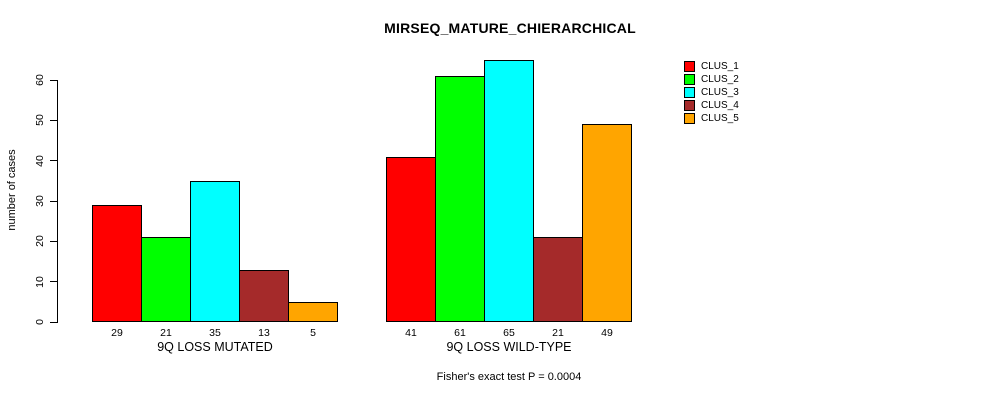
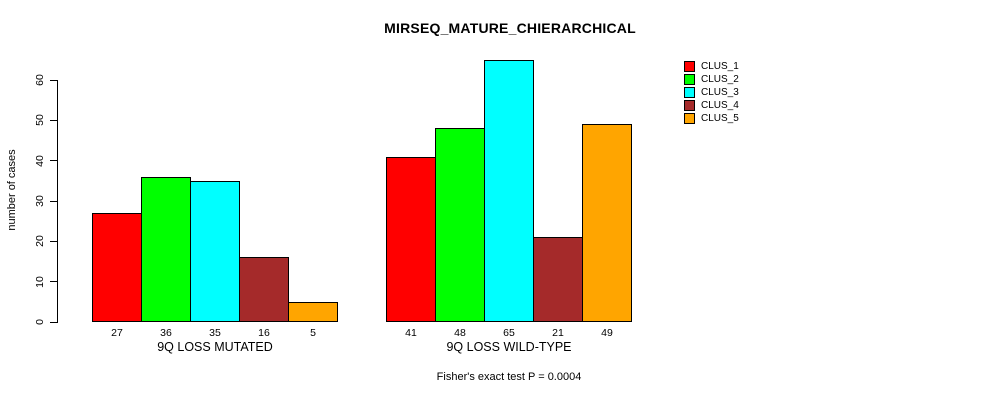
CLUS_1/9Q LOSS MUTATED: 29 -> 27
CLUS_2/9Q LOSS MUTATED: 21 -> 36
CLUS_4/9Q LOSS MUTATED: 13 -> 16
CLUS_2/9Q LOSS WILD-TYPE: 61 -> 48
